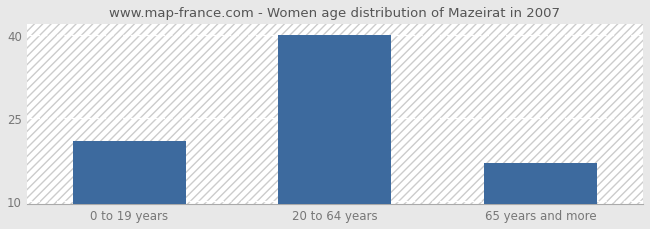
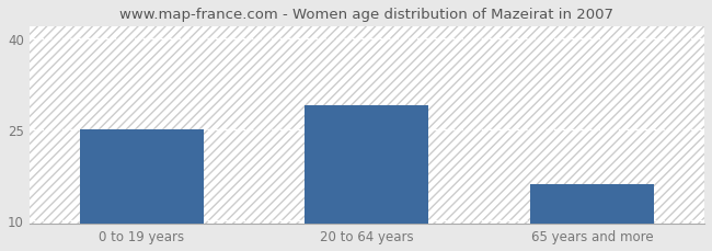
0 to 19 years: 21 -> 25
20 to 64 years: 40 -> 29
65 years and more: 17 -> 16
